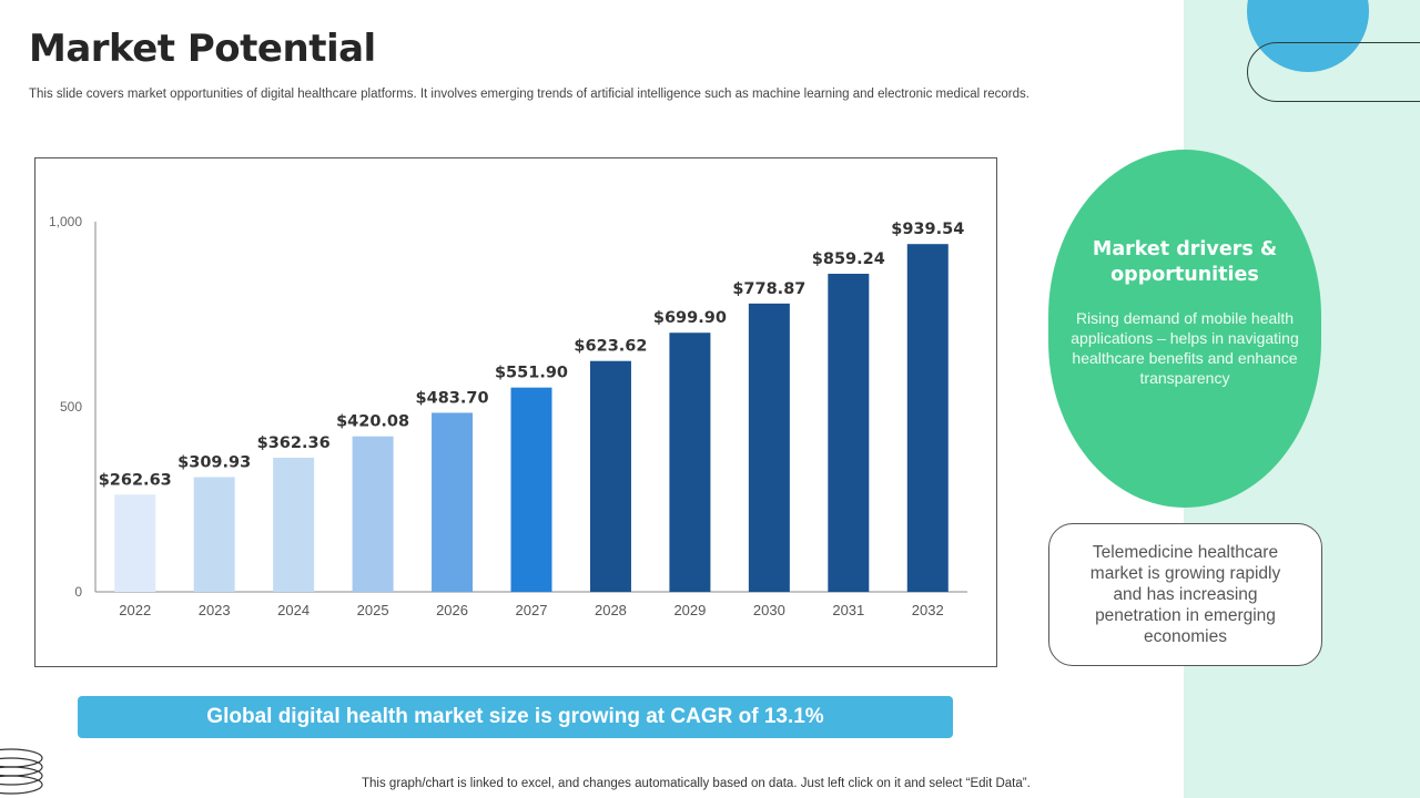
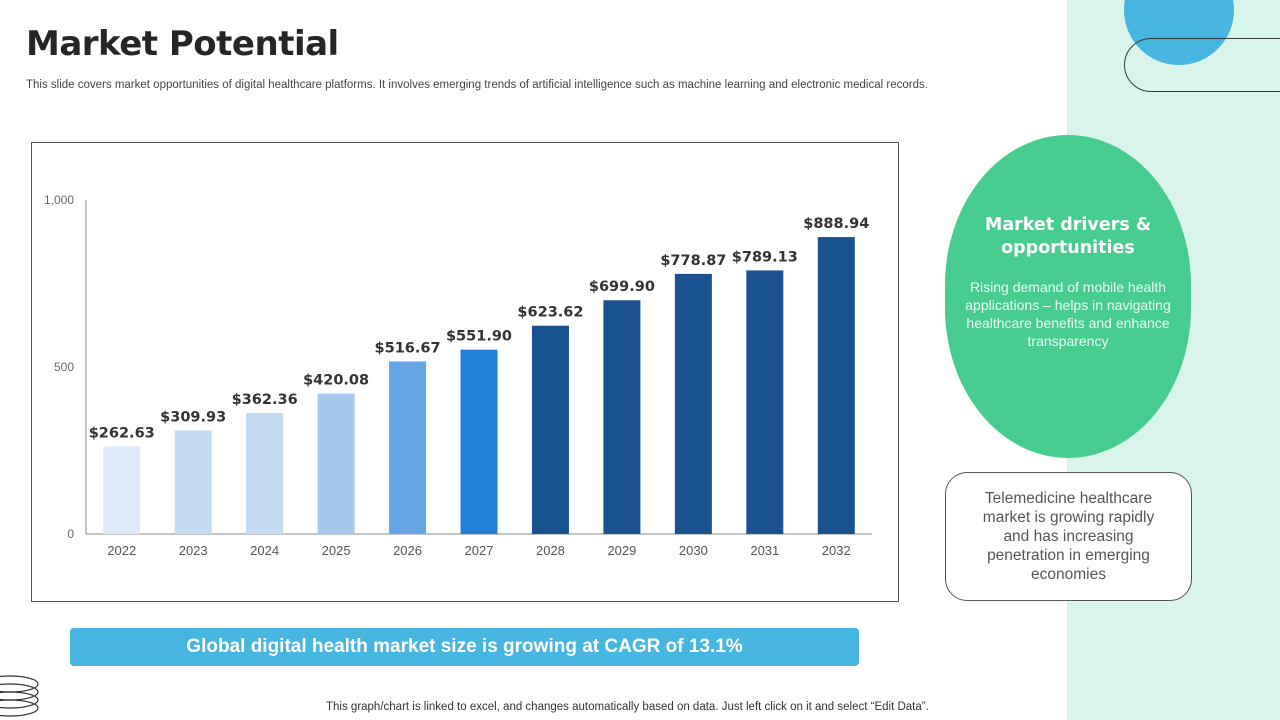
2026: $483.70 -> $516.67
2031: $859.24 -> $789.13
2032: $939.54 -> $888.94
